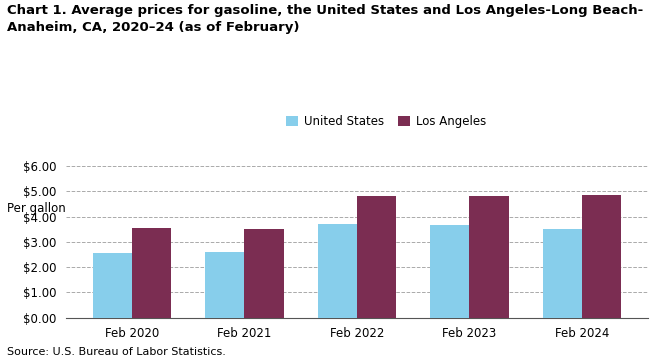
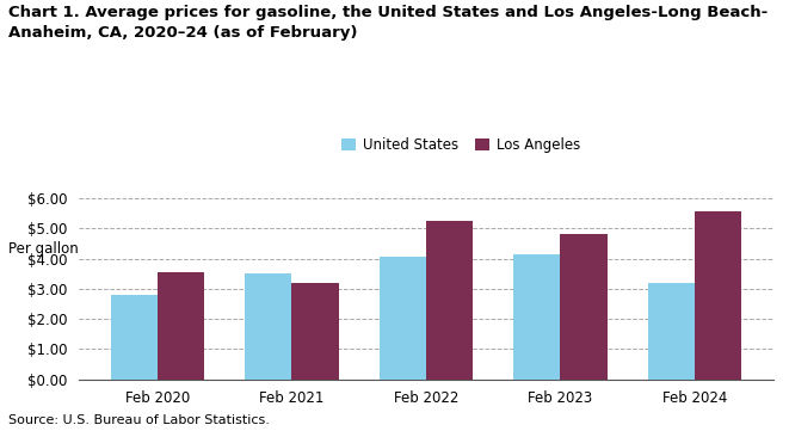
United States/Feb 2020: $2.57 -> $2.80
United States/Feb 2021: $2.60 -> $3.50
Los Angeles/Feb 2021: $3.50 -> $3.20
United States/Feb 2022: $3.70 -> $4.05
Los Angeles/Feb 2022: $4.83 -> $5.25
United States/Feb 2023: $3.65 -> $4.15
United States/Feb 2024: $3.50 -> $3.20
Los Angeles/Feb 2024: $4.85 -> $5.55
